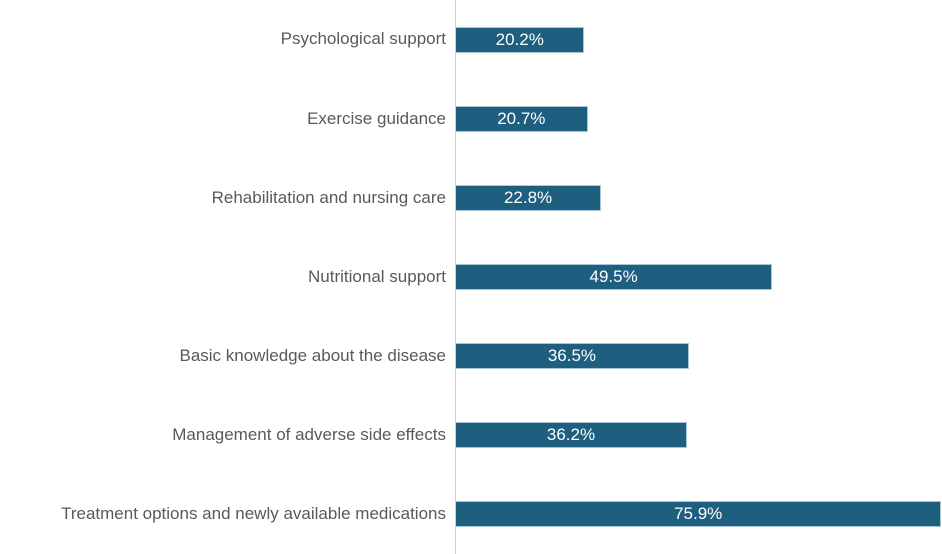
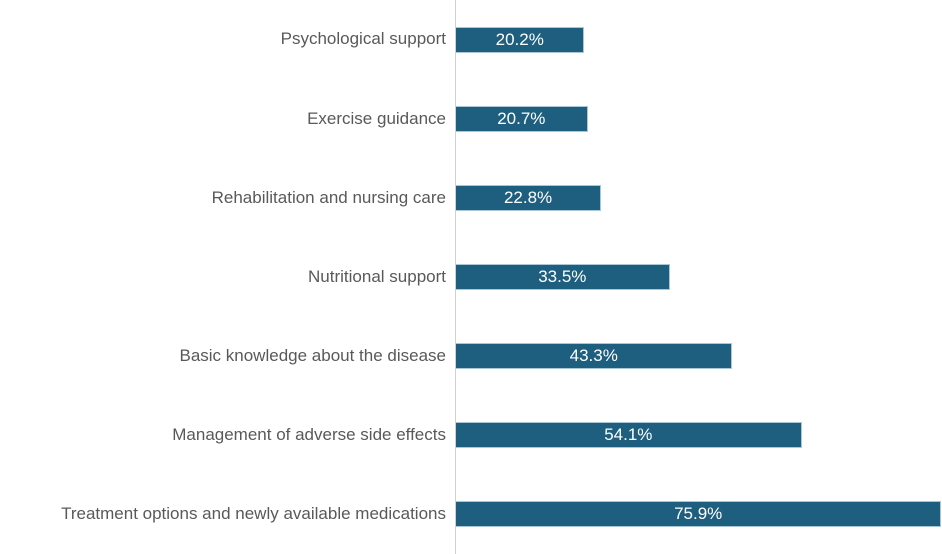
Nutritional support: 49.5% -> 33.5%
Basic knowledge about the disease: 36.5% -> 43.3%
Management of adverse side effects: 36.2% -> 54.1%
